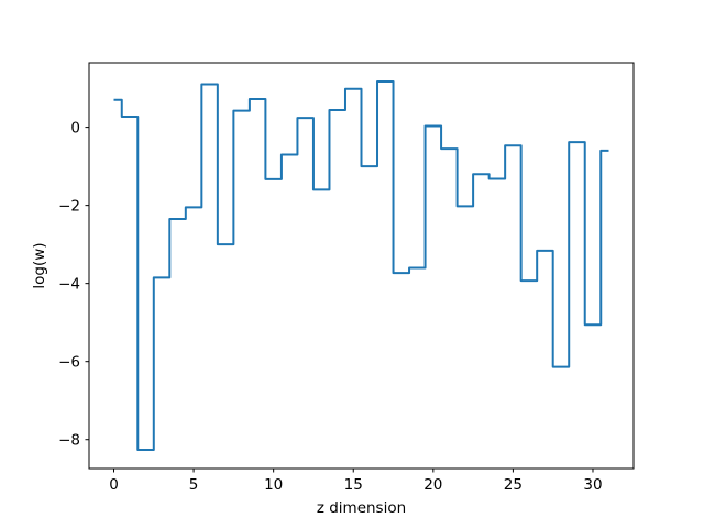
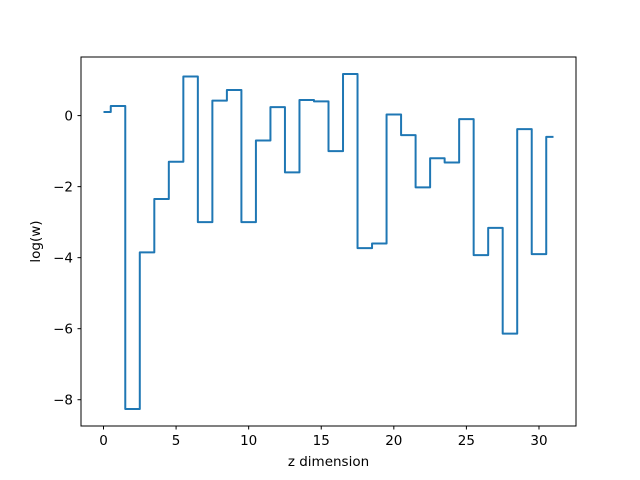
0: 0.7 -> 0.1
5: -2.0 -> -1.3
10: -1.3 -> -3.0
15: 1.0 -> 0.4
25: -0.5 -> -0.1
30: -5.1 -> -3.9
